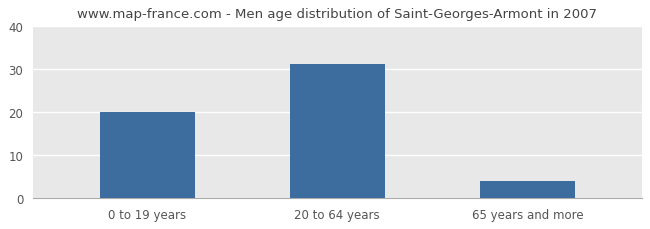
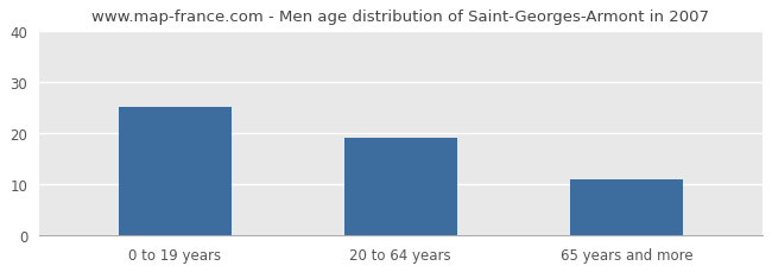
0 to 19 years: 20 -> 25
20 to 64 years: 31 -> 19
65 years and more: 4 -> 11
